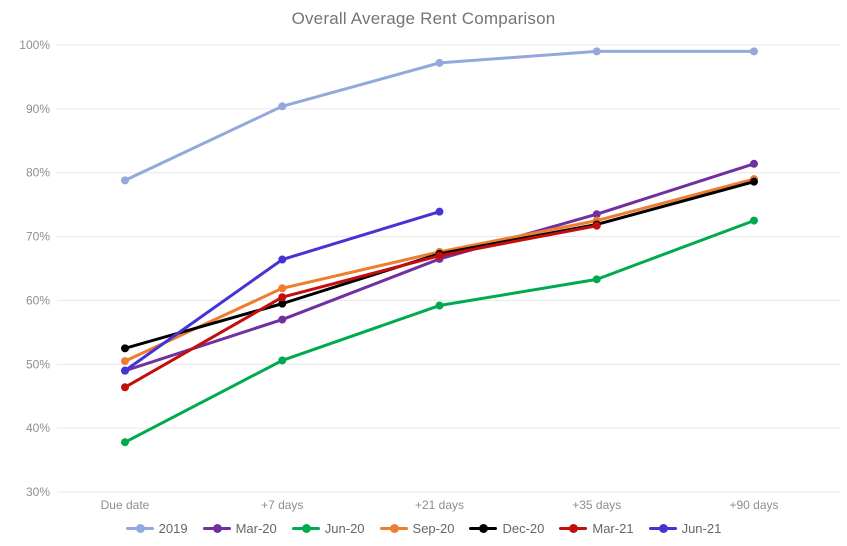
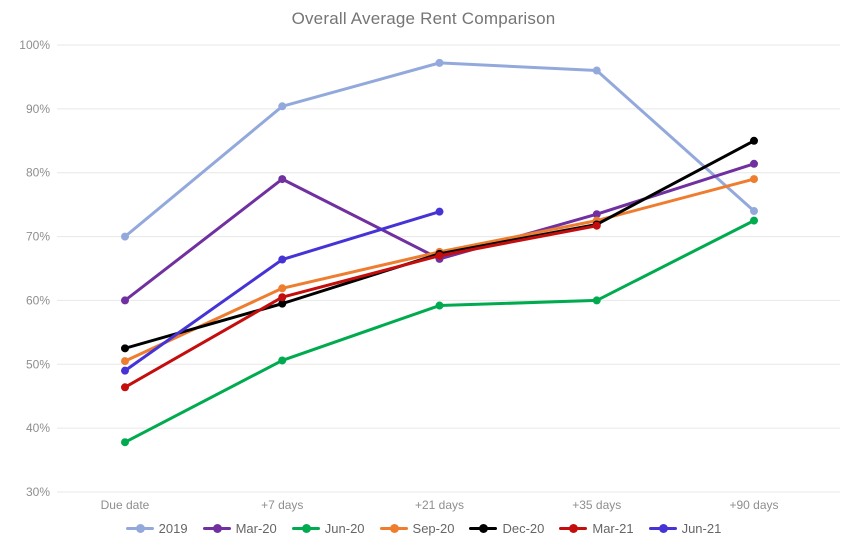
2019/Due date: 79% -> 70%
Mar-20/Due date: 49% -> 60%
Mar-20/+7 days: 57% -> 79%
2019/+35 days: 99% -> 96%
Jun-20/+35 days: 63% -> 60%
2019/+90 days: 99% -> 74%
Dec-20/+90 days: 79% -> 85%
